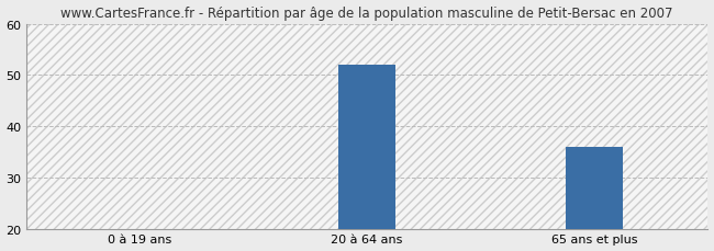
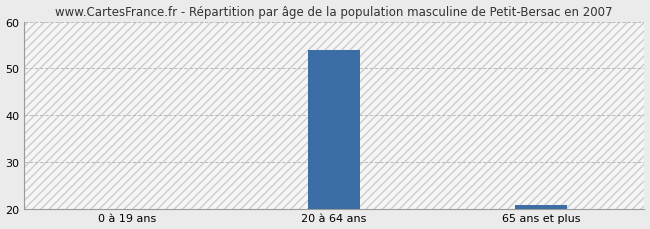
20 à 64 ans: 52 -> 54
65 ans et plus: 36 -> 21
